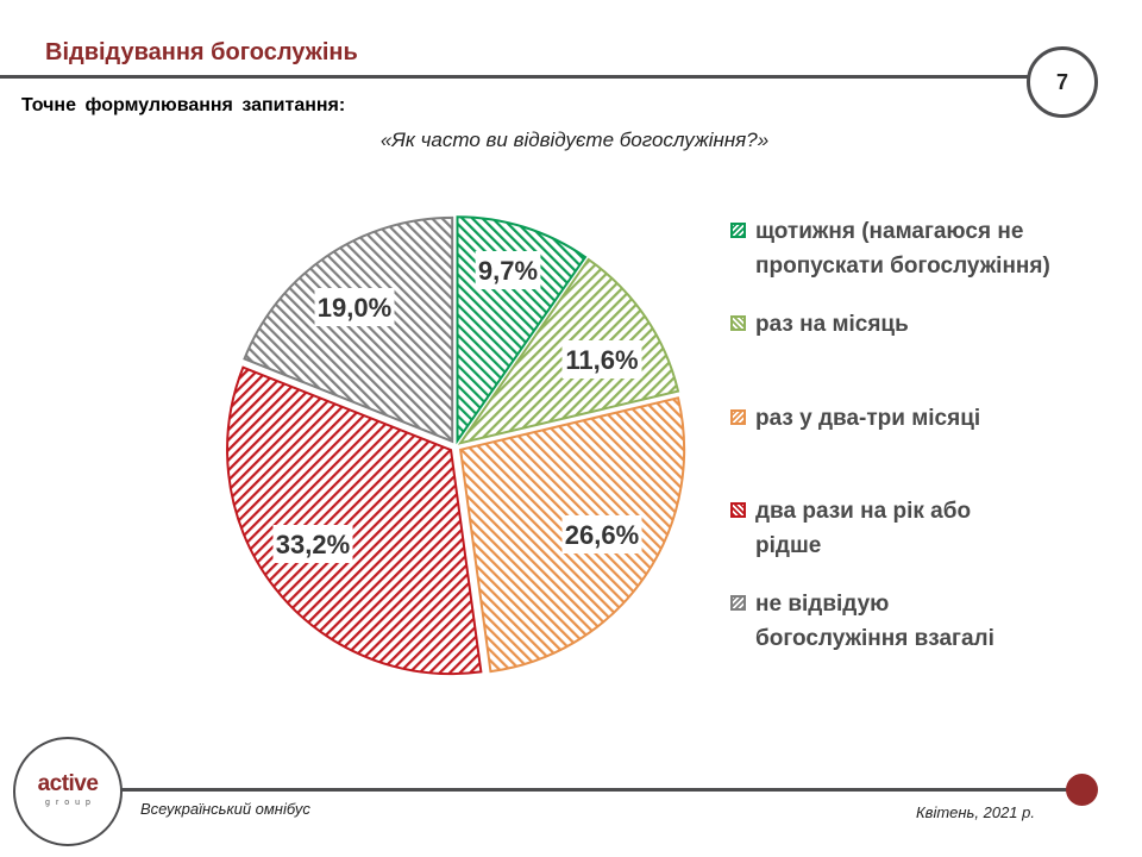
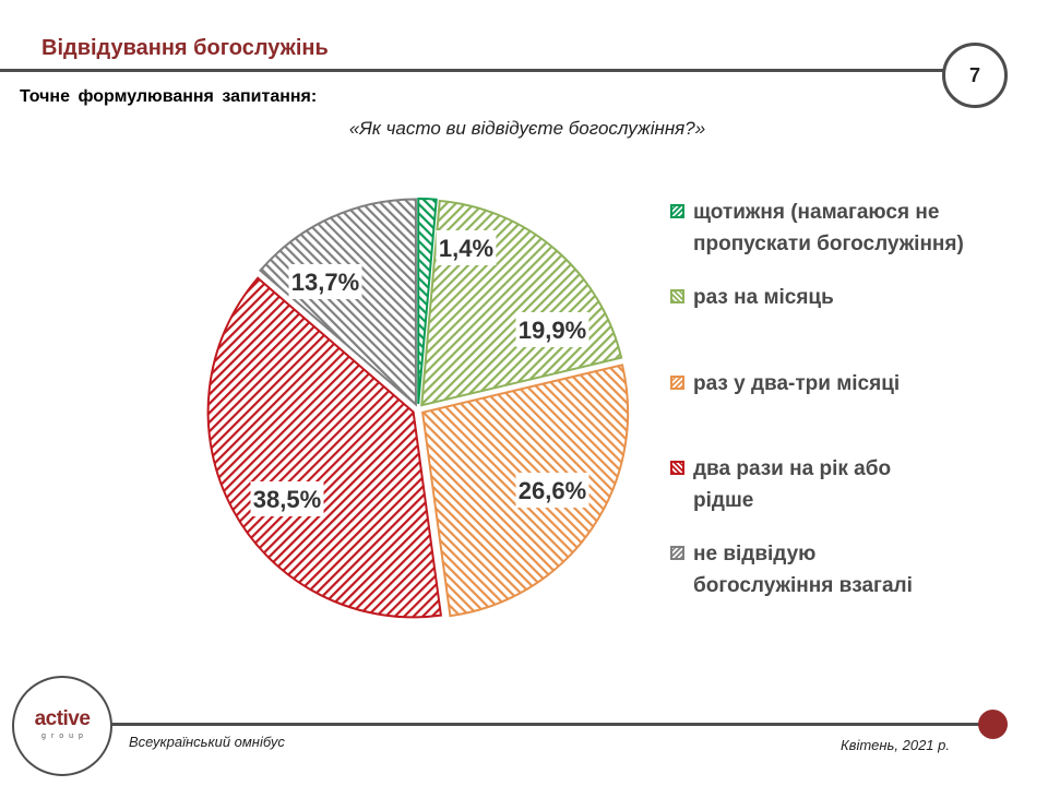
щотижня (намагаюся не пропускати богослужіння): 9,7% -> 1,4%
раз на місяць: 11,6% -> 19,9%
два рази на рік або рідше: 33,2% -> 38,5%
не відвідую богослужіння взагалі: 19,0% -> 13,7%
